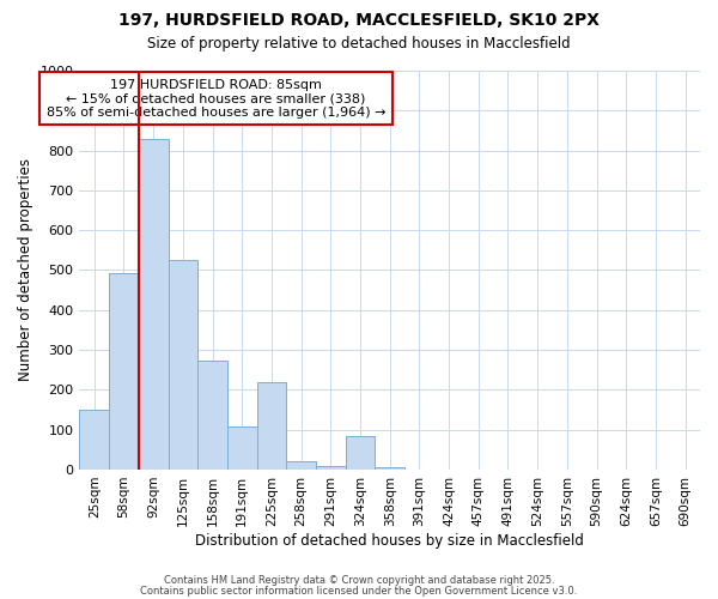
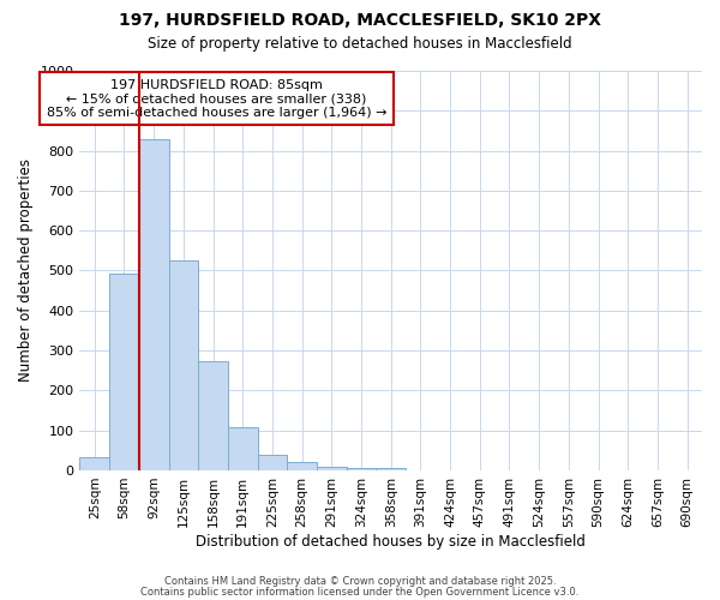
25sqm: 150 -> 33
225sqm: 220 -> 40
324sqm: 85 -> 5
